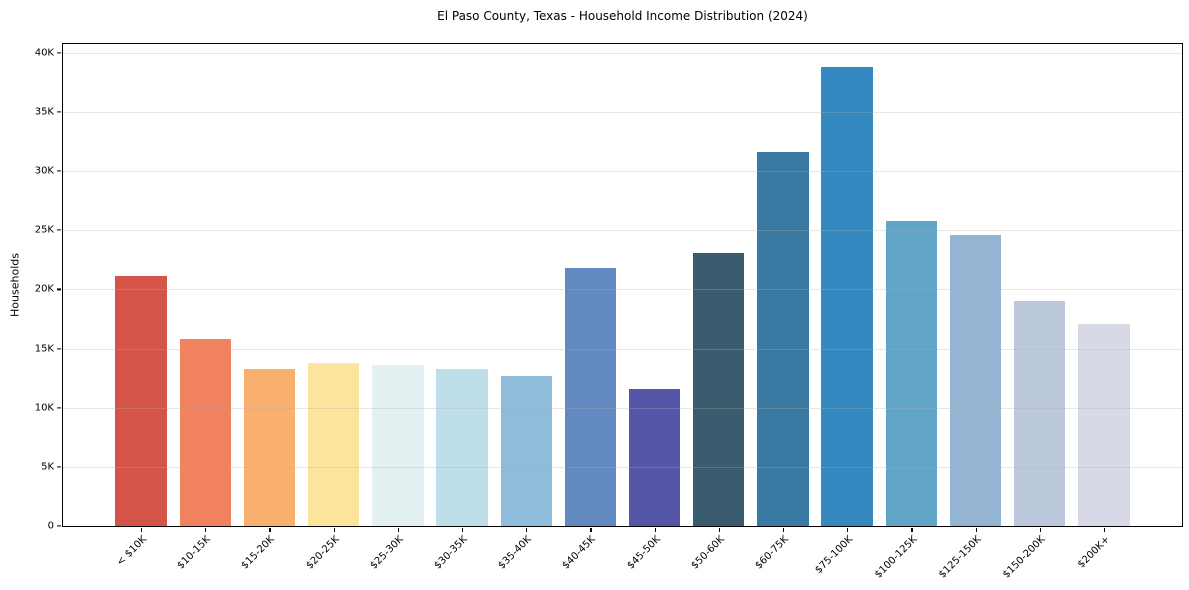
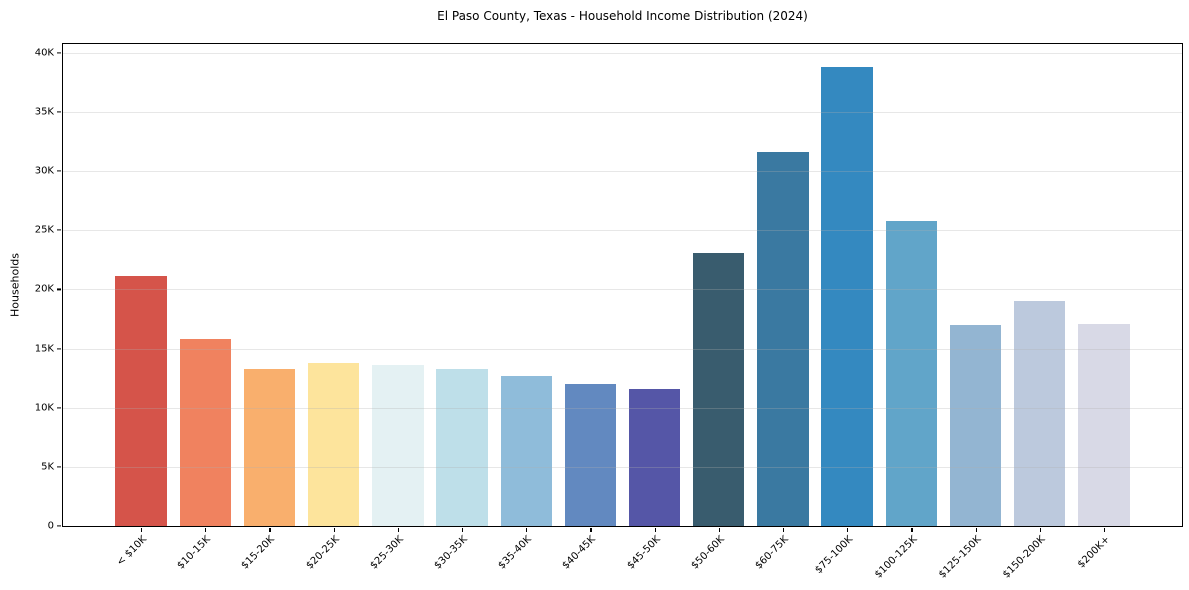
$40-45K: 21.8K -> 12.0K
$125-150K: 24.6K -> 17.0K
